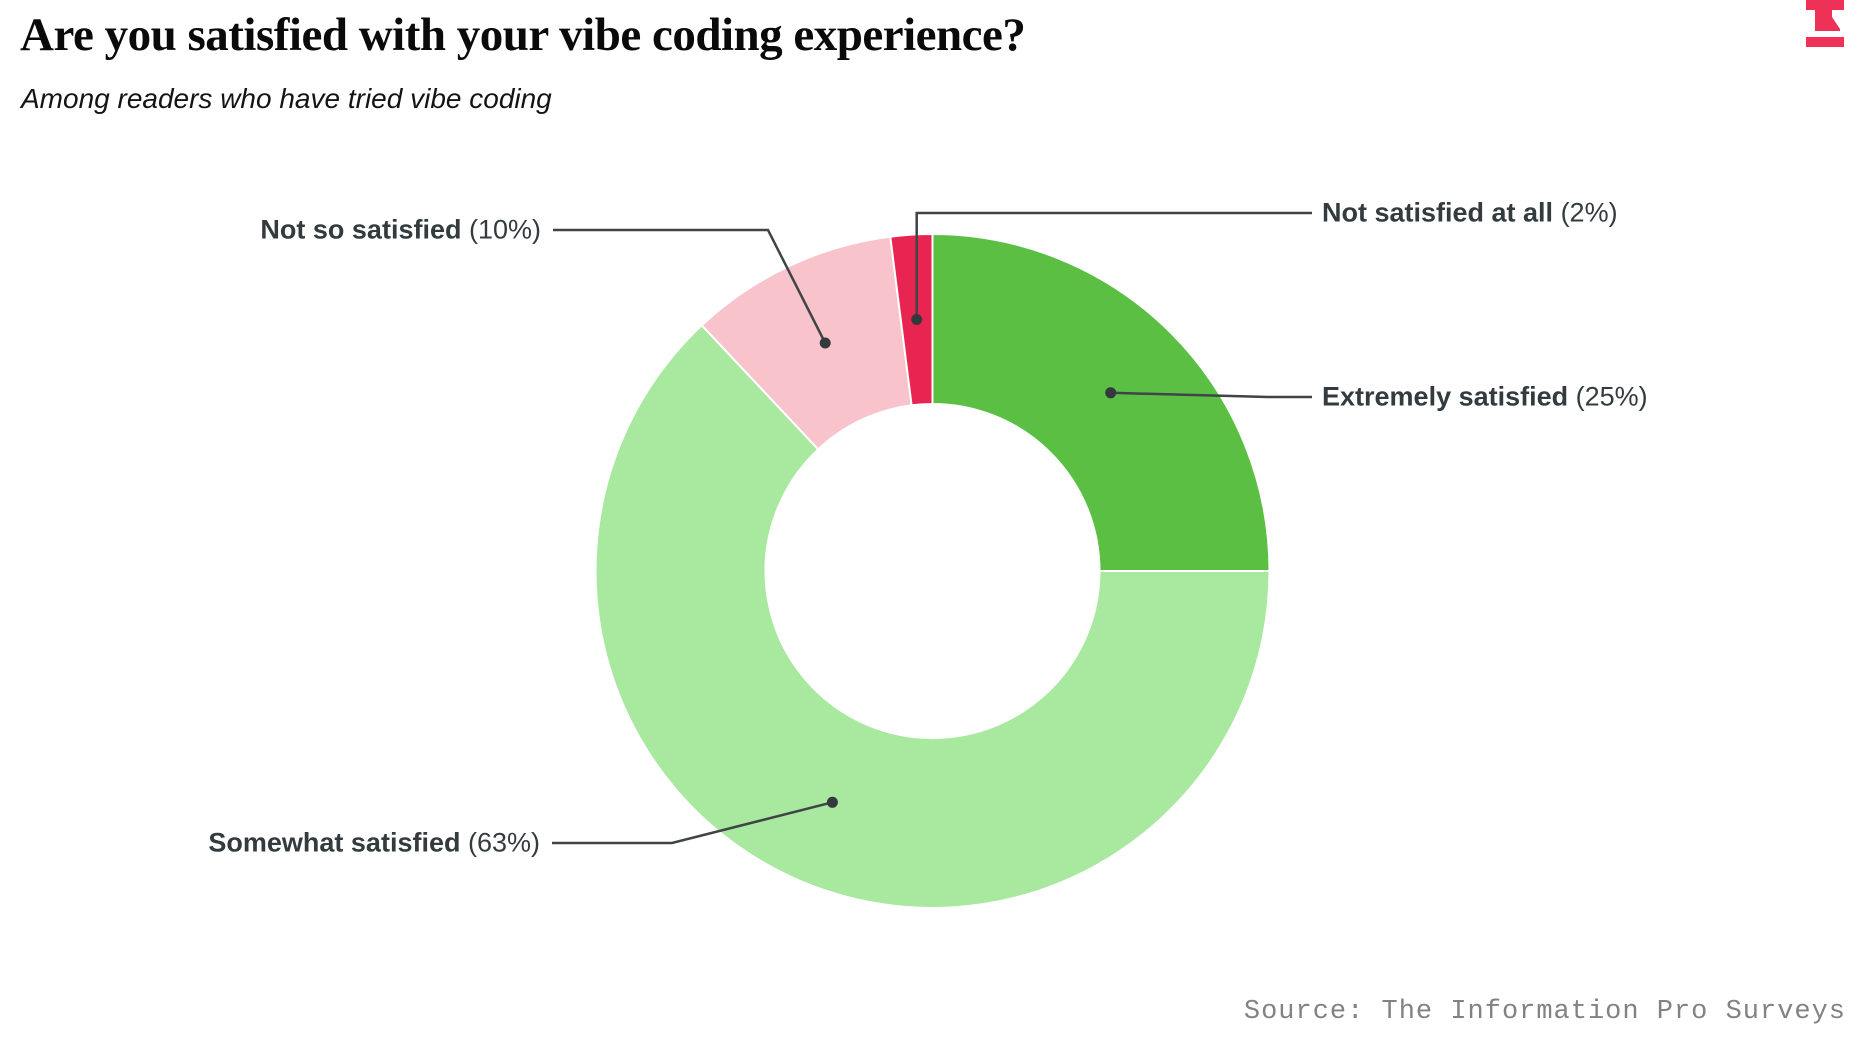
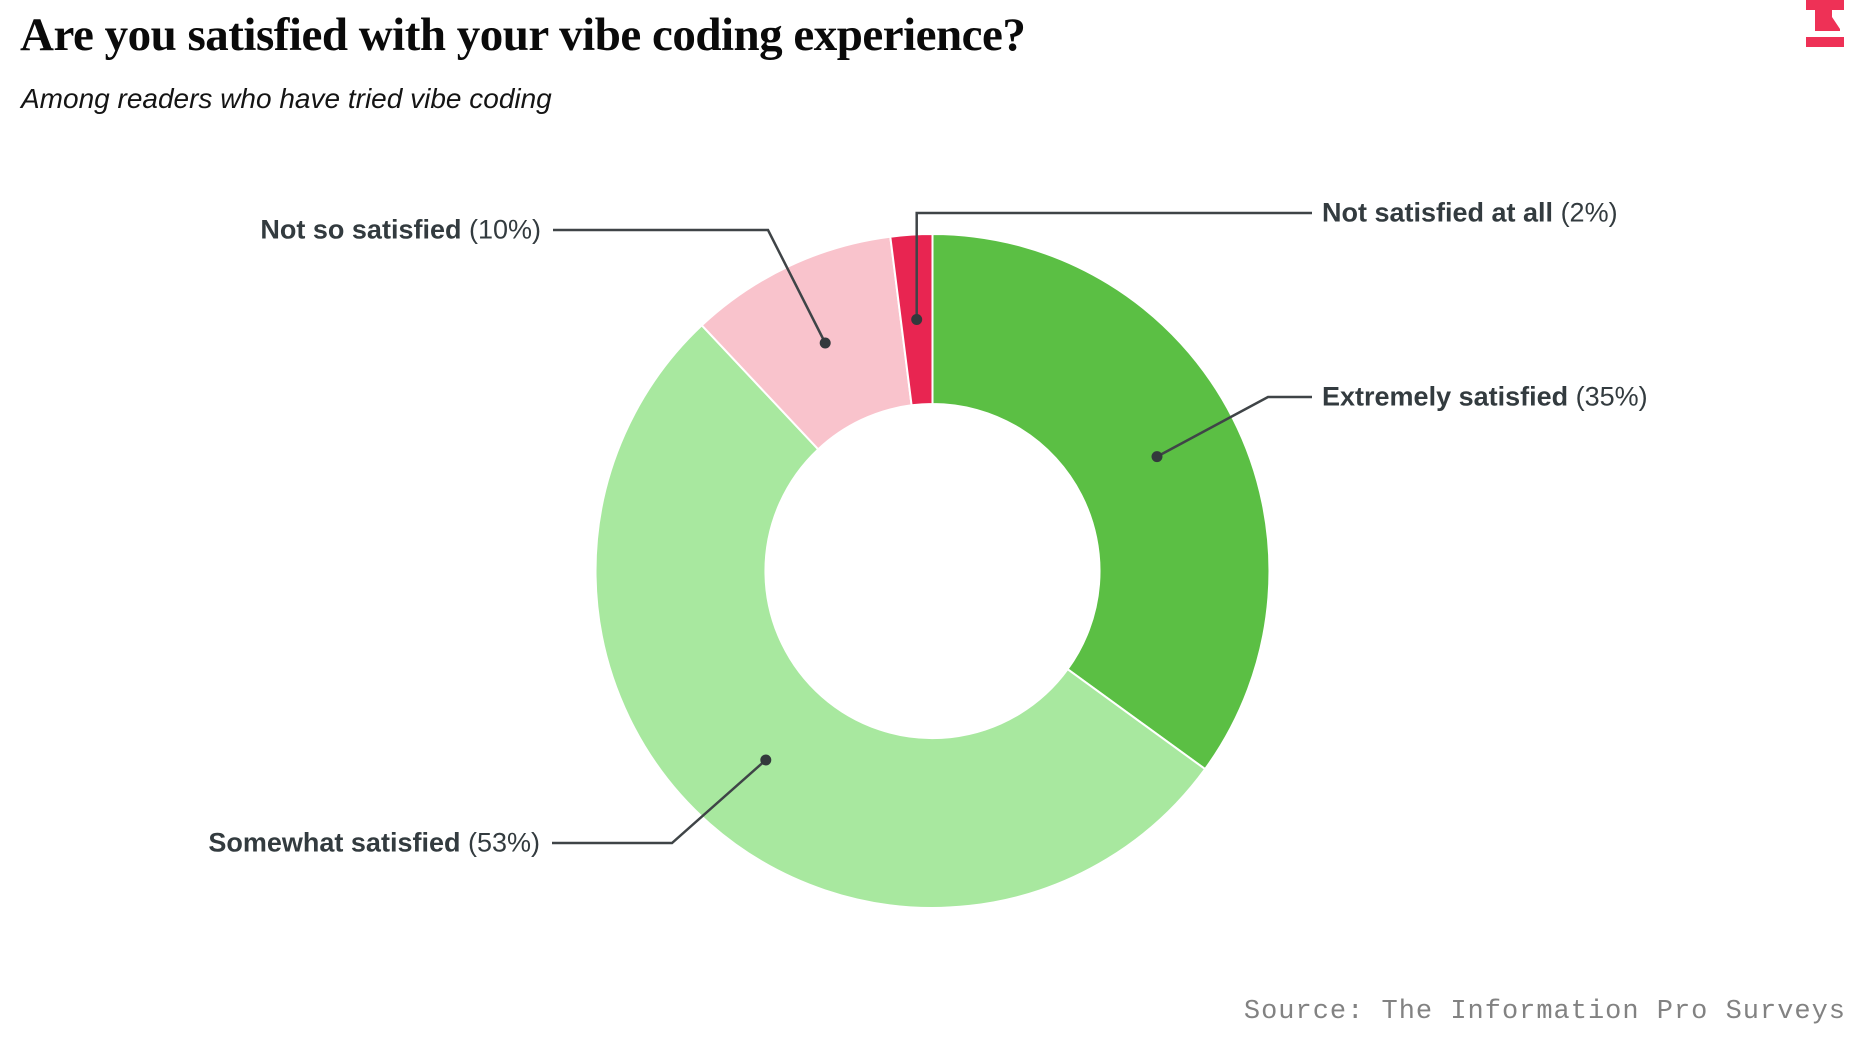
Extremely satisfied: 25% -> 35%
Somewhat satisfied: 63% -> 53%
